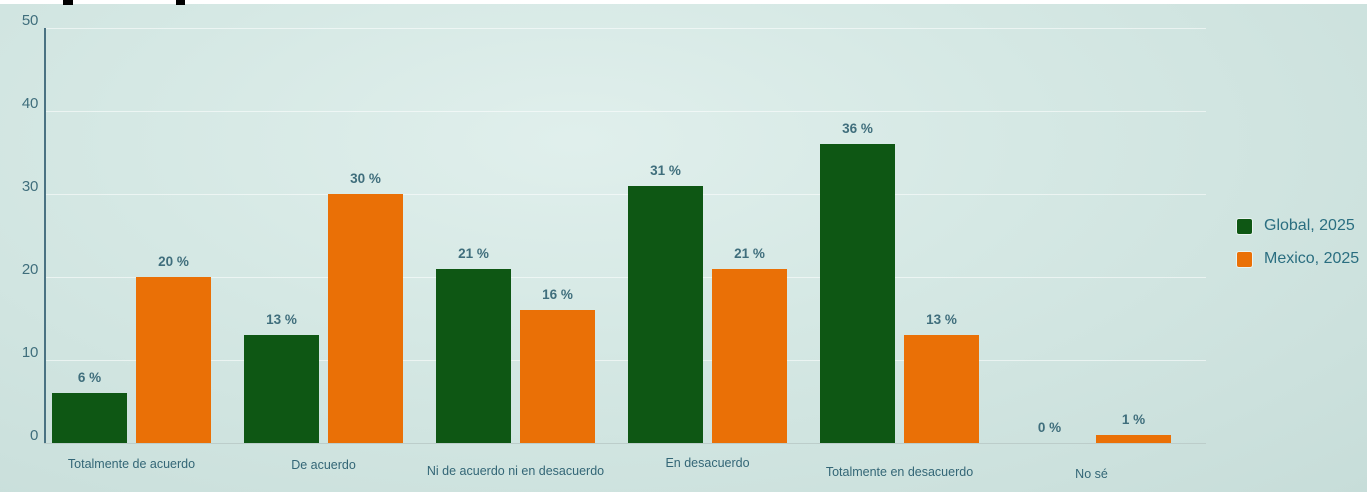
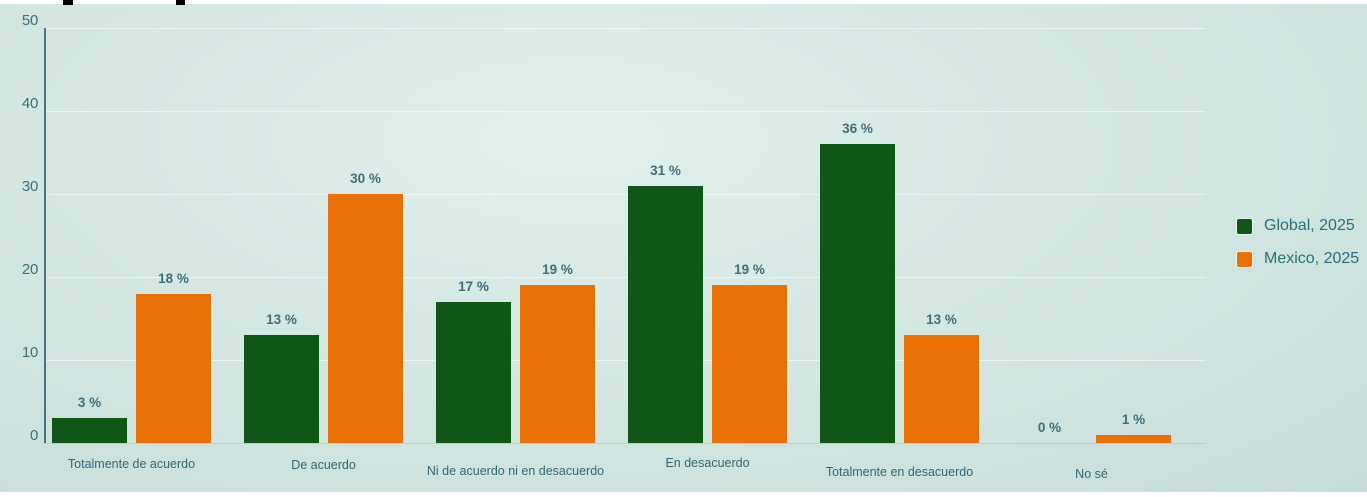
Global, 2025/Totalmente de acuerdo: 6 -> 3
Mexico, 2025/Totalmente de acuerdo: 20 -> 18
Global, 2025/Ni de acuerdo ni en desacuerdo: 21 -> 17
Mexico, 2025/Ni de acuerdo ni en desacuerdo: 16 -> 19
Mexico, 2025/En desacuerdo: 21 -> 19
